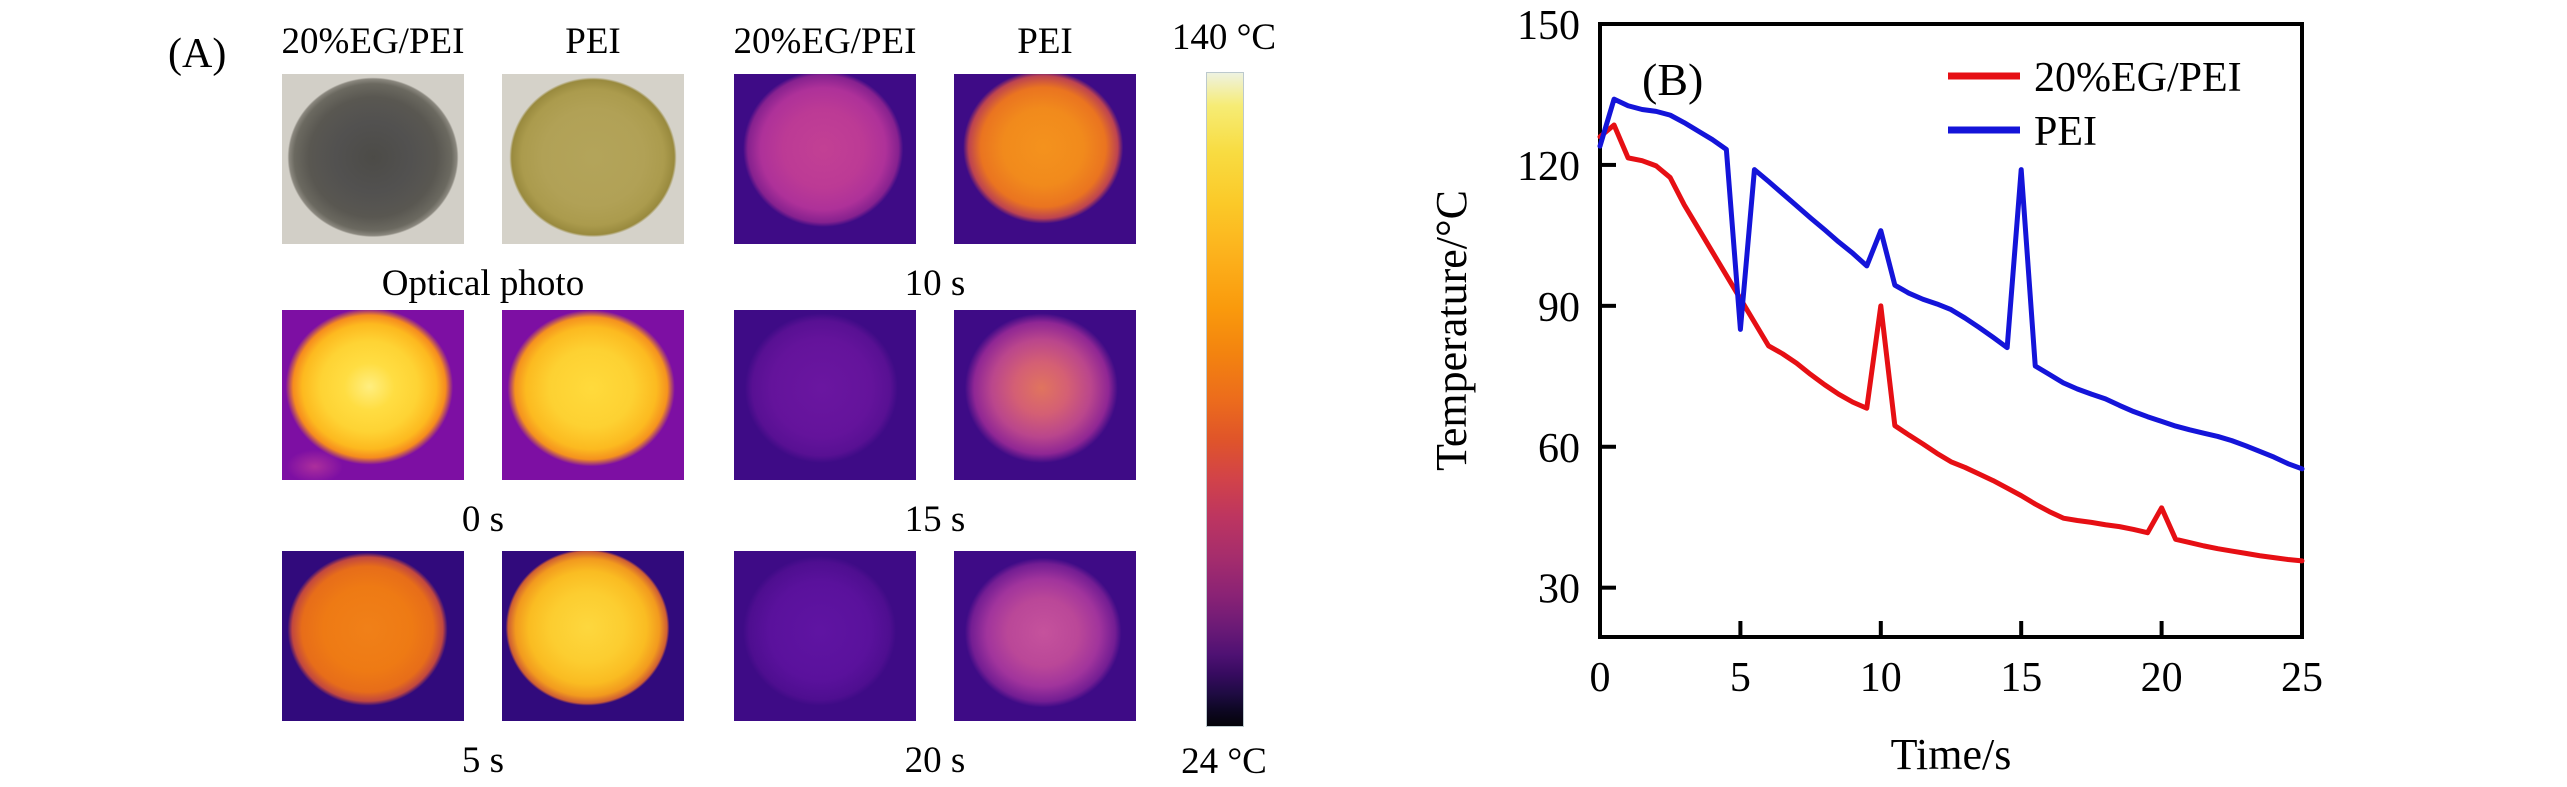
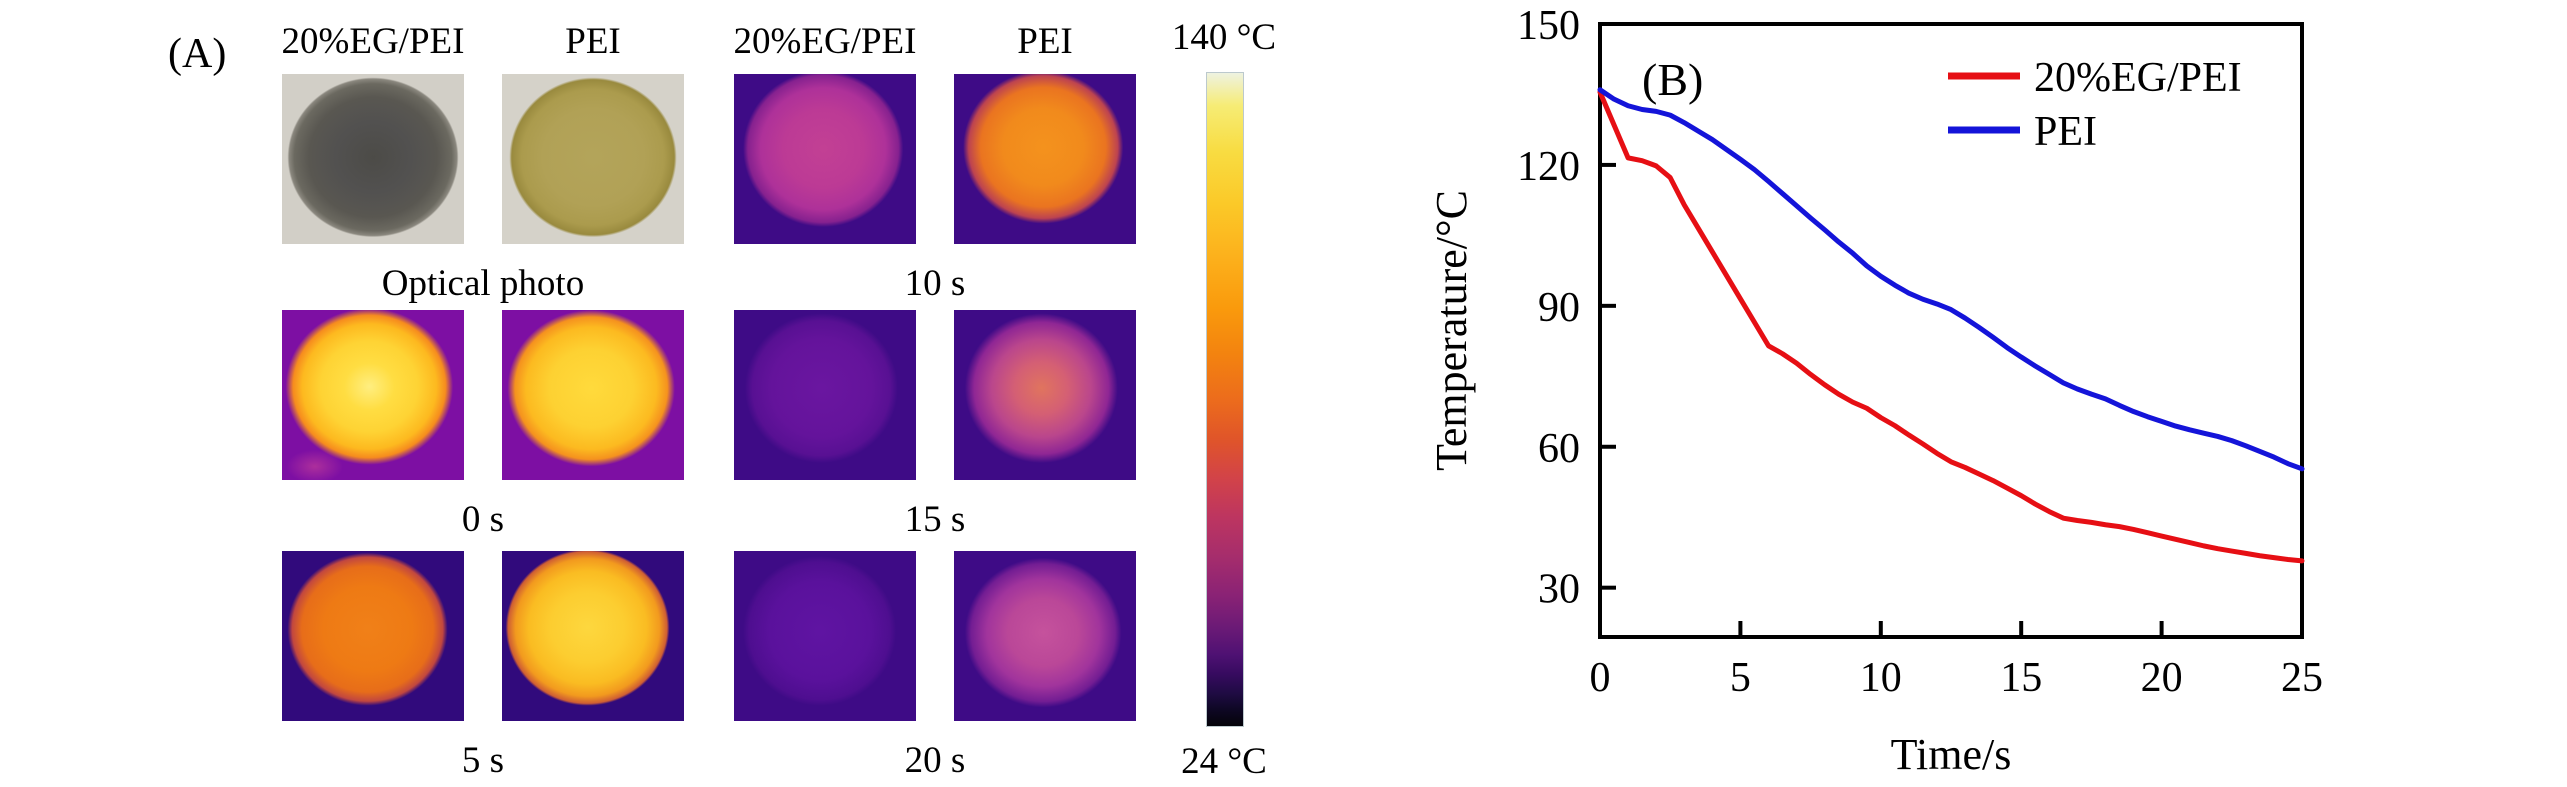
20%EG/PEI/0: 126 -> 136
PEI/0: 124 -> 136
PEI/5: 85 -> 121
20%EG/PEI/10: 90 -> 66
PEI/10: 106 -> 96
PEI/15: 119 -> 79
20%EG/PEI/20: 47 -> 41
